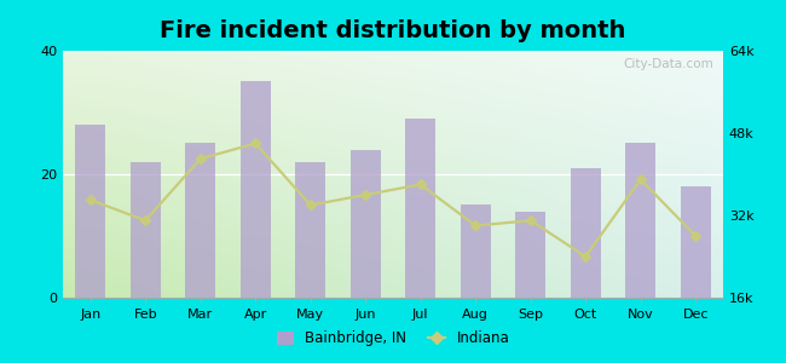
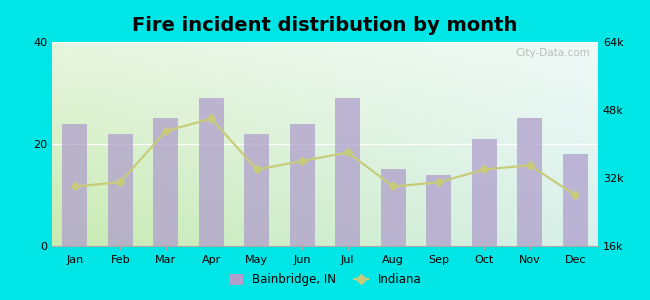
Bainbridge, IN/Jan: 28 -> 24
Indiana/Jan: 35k -> 30k
Bainbridge, IN/Apr: 35 -> 29
Indiana/Oct: 24k -> 34k
Indiana/Nov: 39k -> 35k
